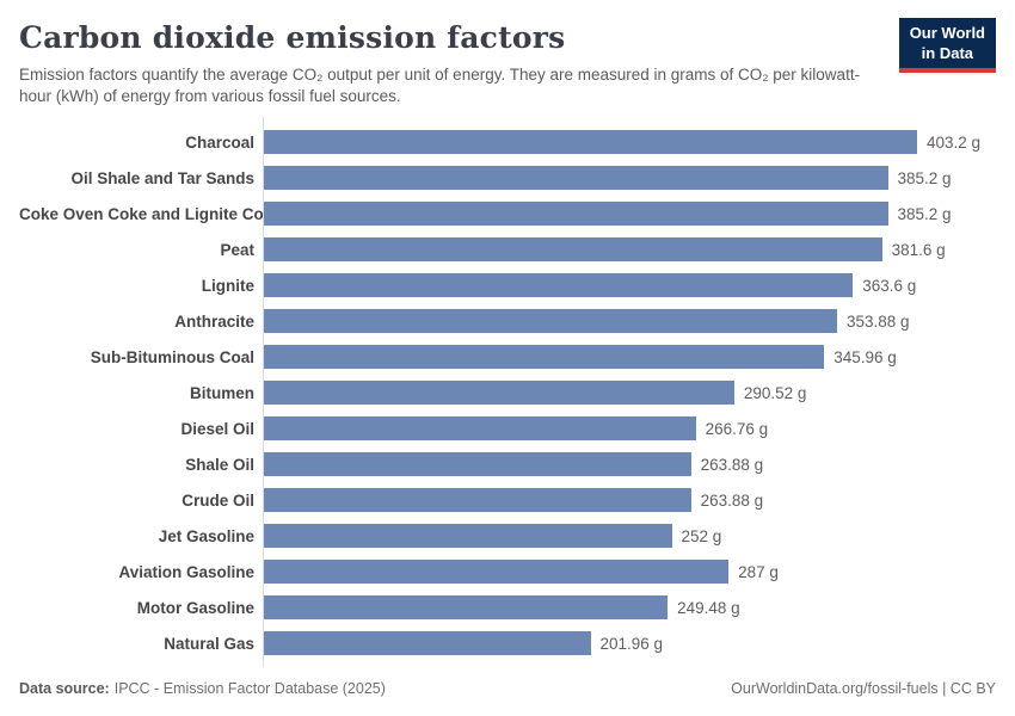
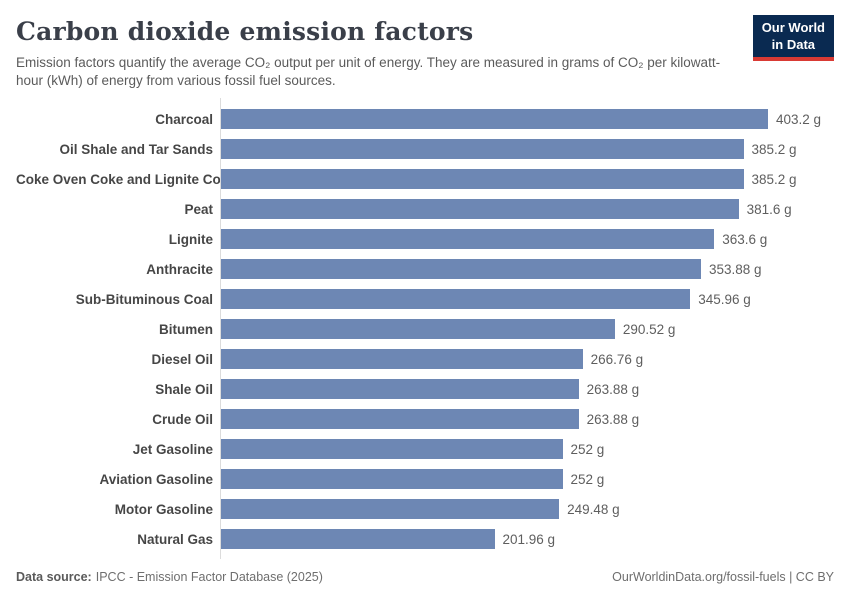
Aviation Gasoline: 287 -> 252
